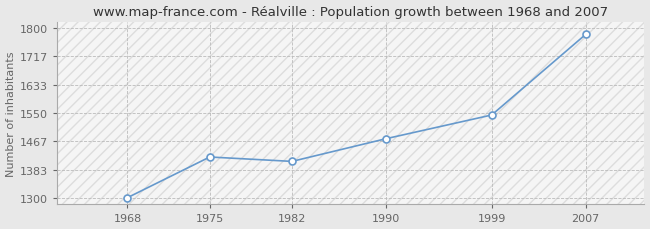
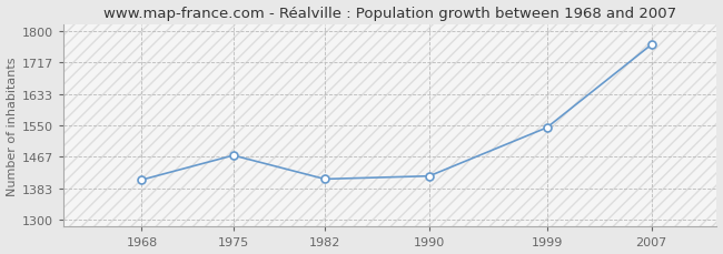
1968: 1300 -> 1405
1975: 1420 -> 1470
1990: 1474 -> 1415
2007: 1782 -> 1765
